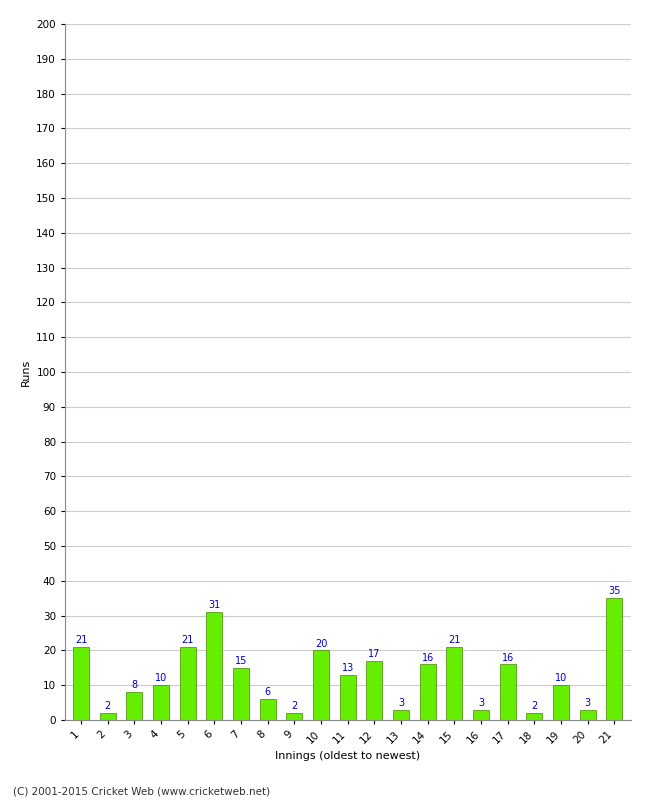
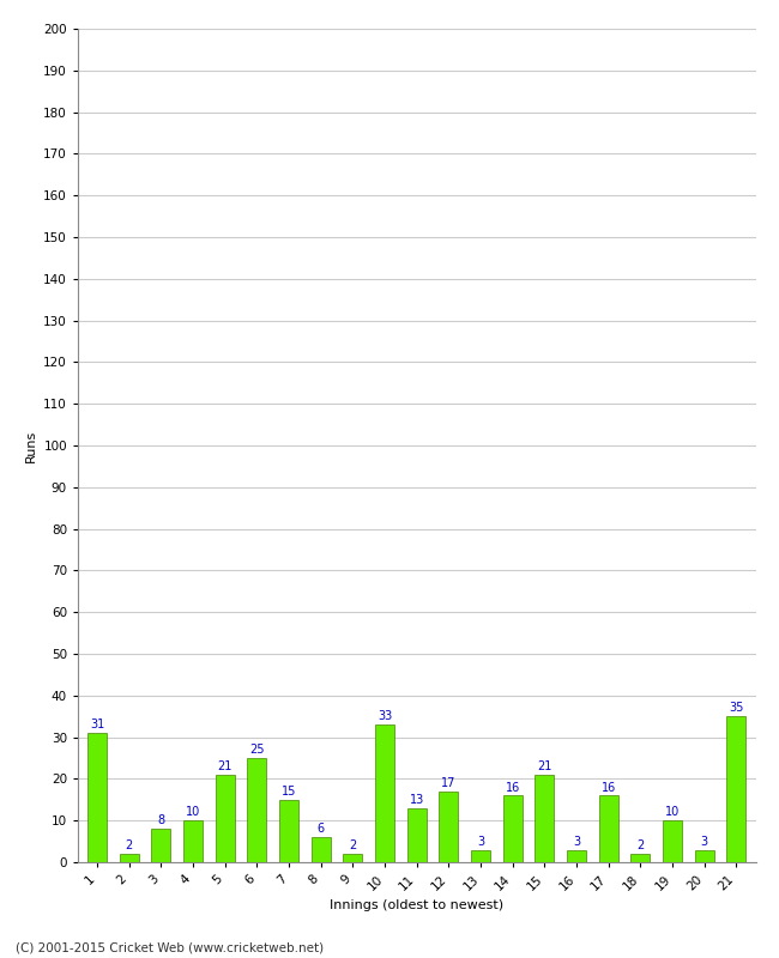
1: 21 -> 31
6: 31 -> 25
10: 20 -> 33
